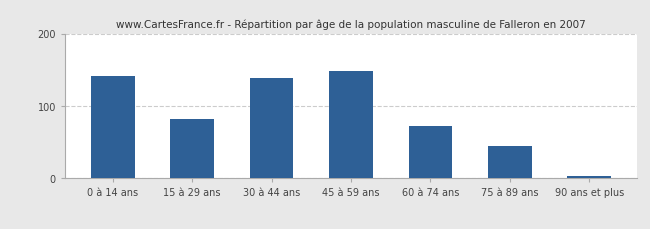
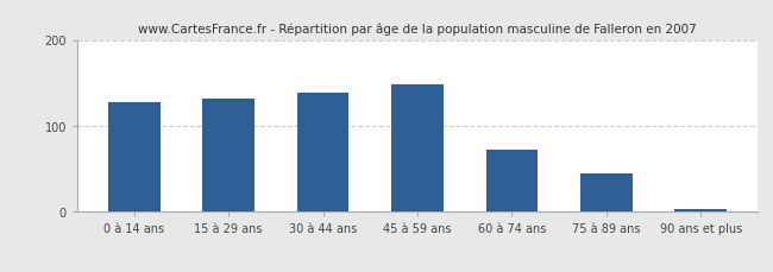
0 à 14 ans: 142 -> 128
15 à 29 ans: 82 -> 132
